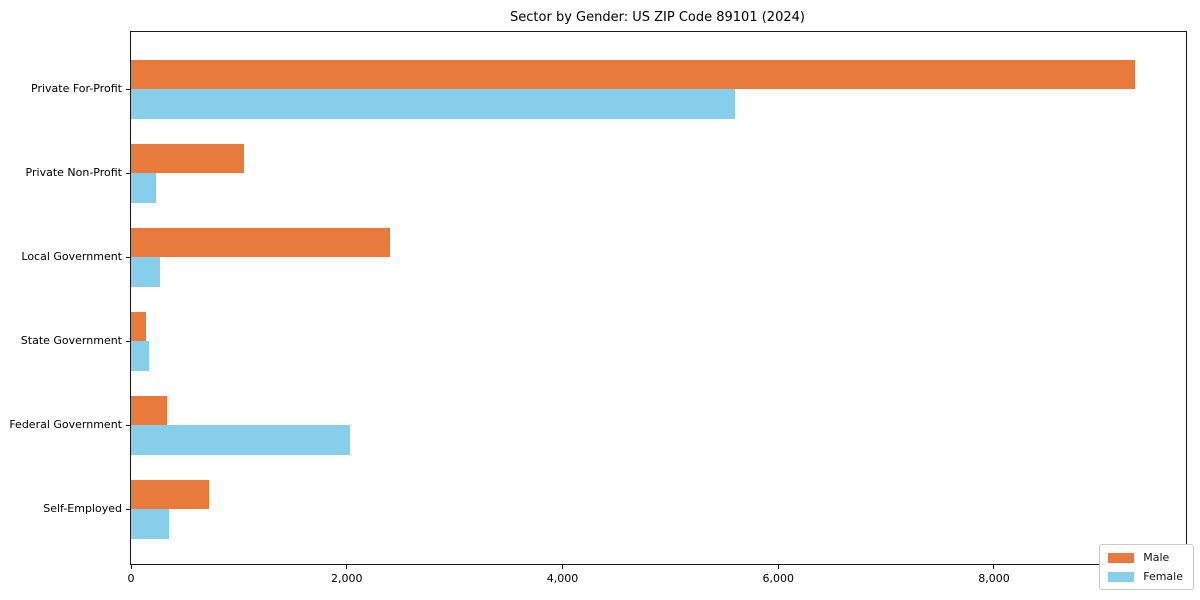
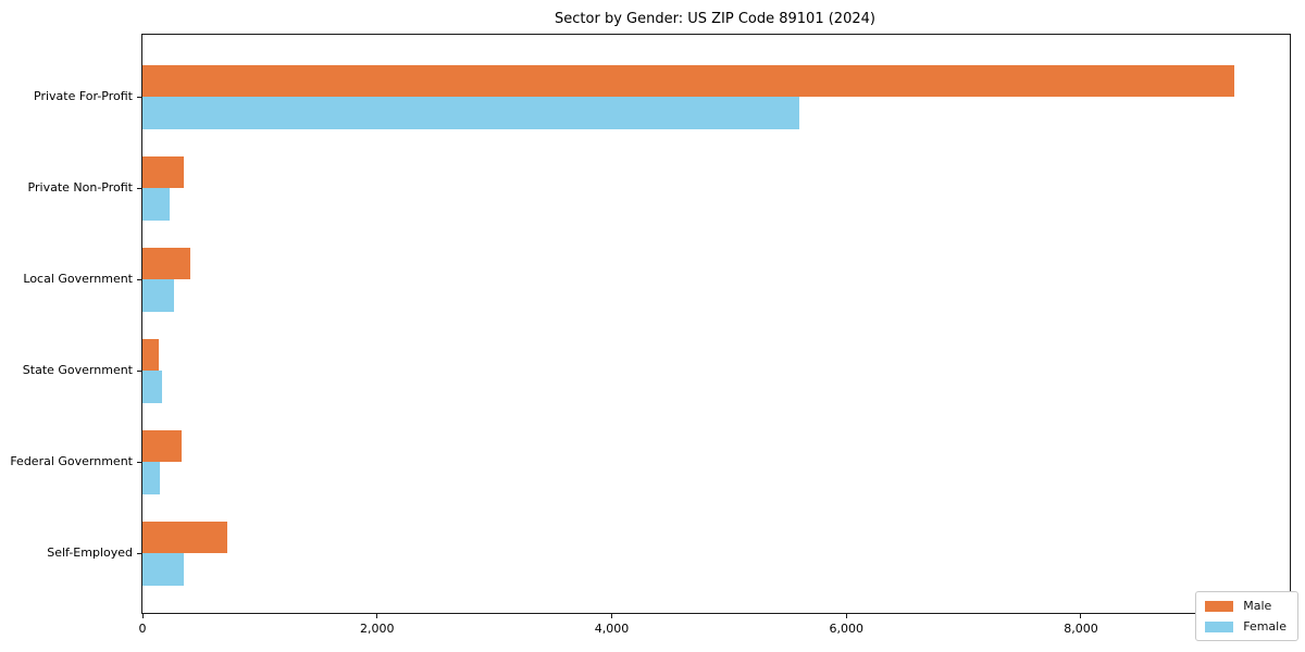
Male/Private Non-Profit: 1050 -> 350
Male/Local Government: 2400 -> 410
Female/Federal Government: 2030 -> 150
